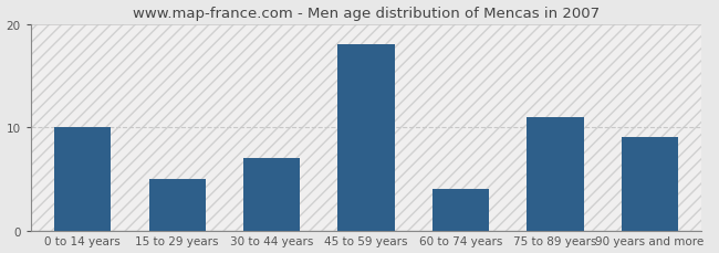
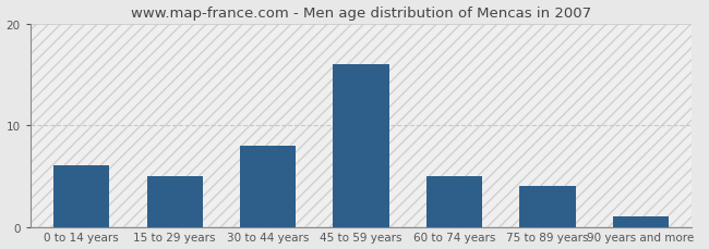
0 to 14 years: 10 -> 6
30 to 44 years: 7 -> 8
45 to 59 years: 18 -> 16
60 to 74 years: 4 -> 5
75 to 89 years: 11 -> 4
90 years and more: 9 -> 1
